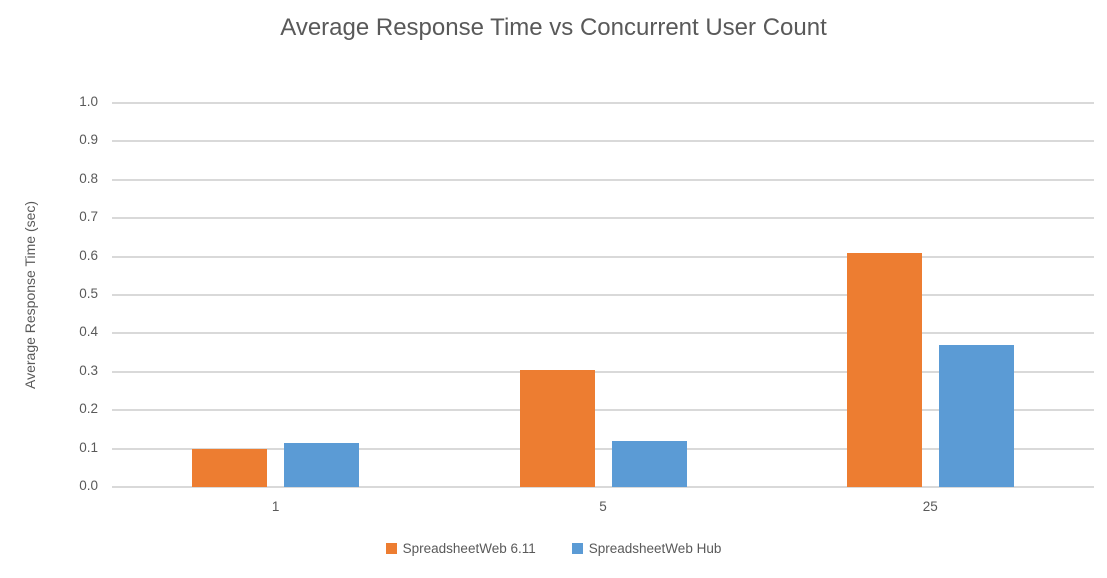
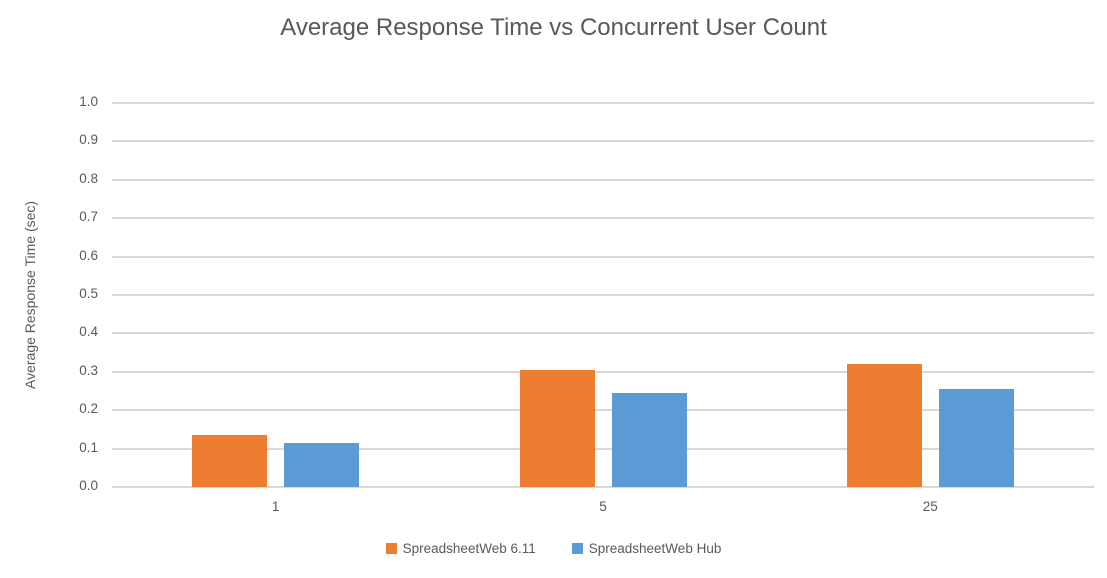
SpreadsheetWeb 6.11/1: 0.10 -> 0.14
SpreadsheetWeb Hub/5: 0.12 -> 0.24
SpreadsheetWeb 6.11/25: 0.61 -> 0.32
SpreadsheetWeb Hub/25: 0.37 -> 0.26
